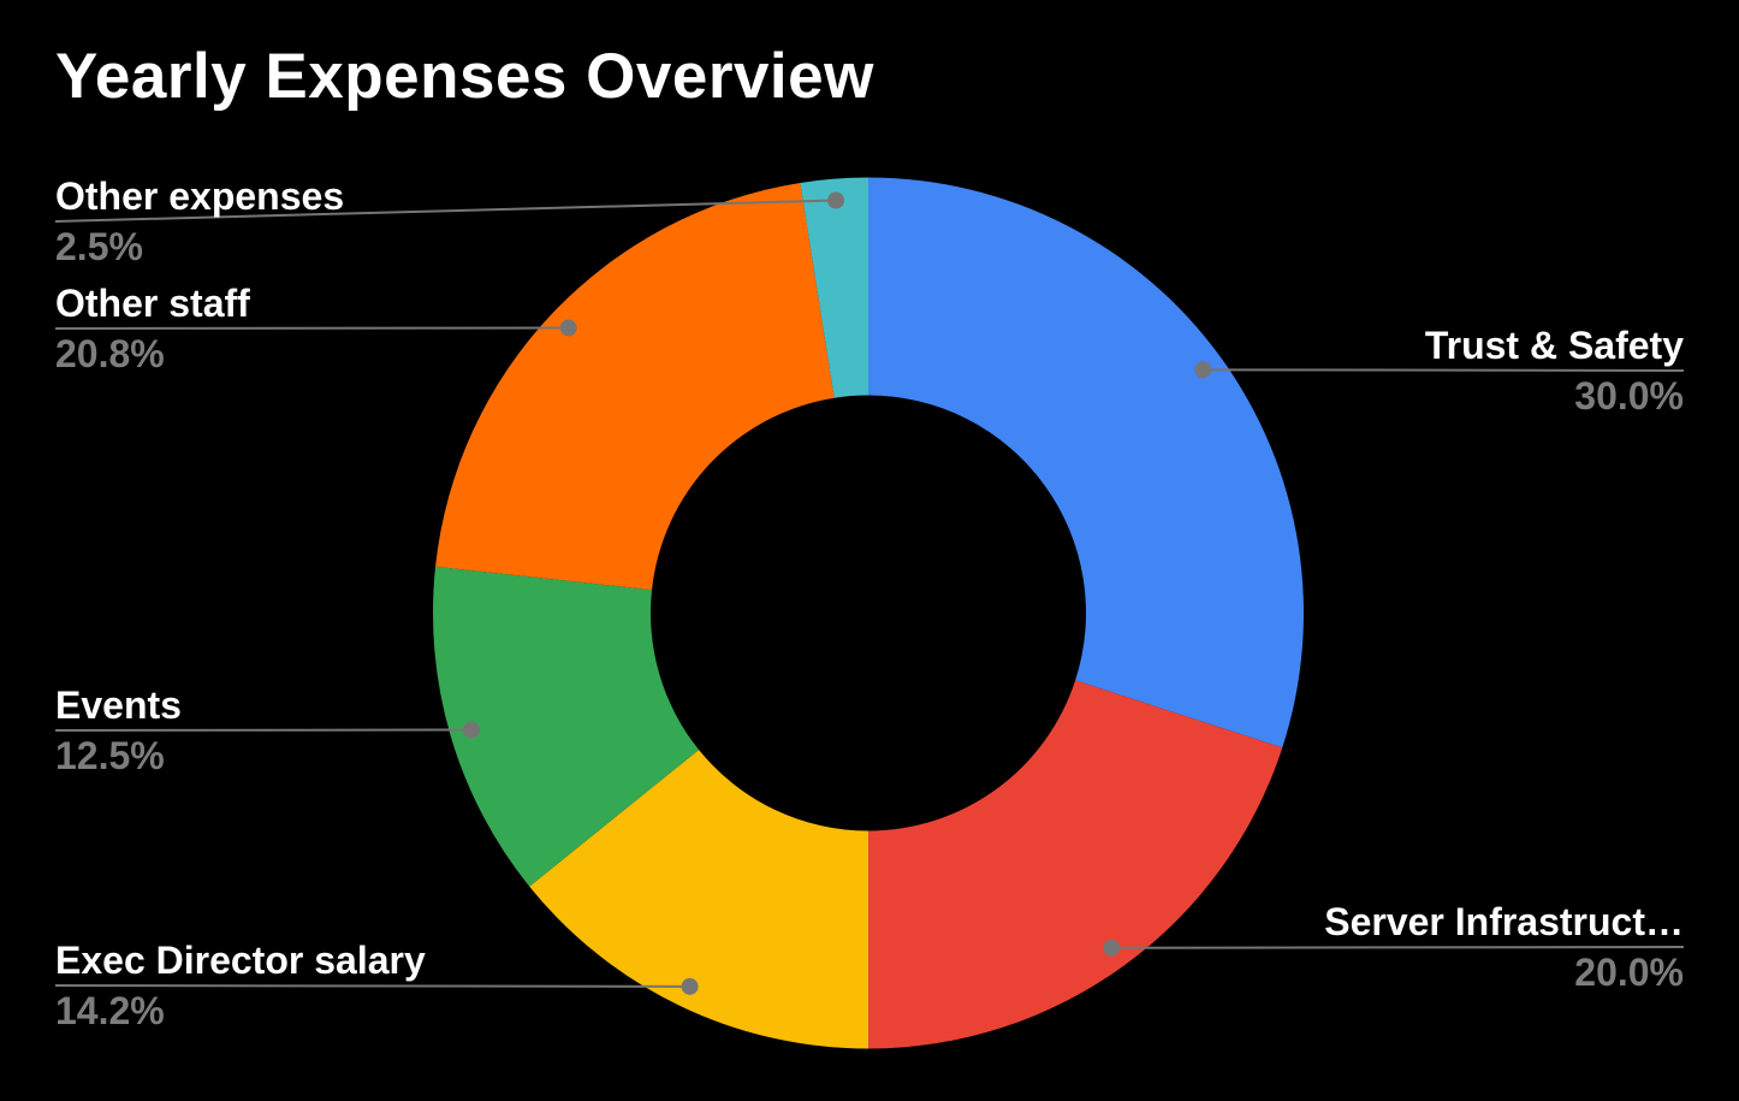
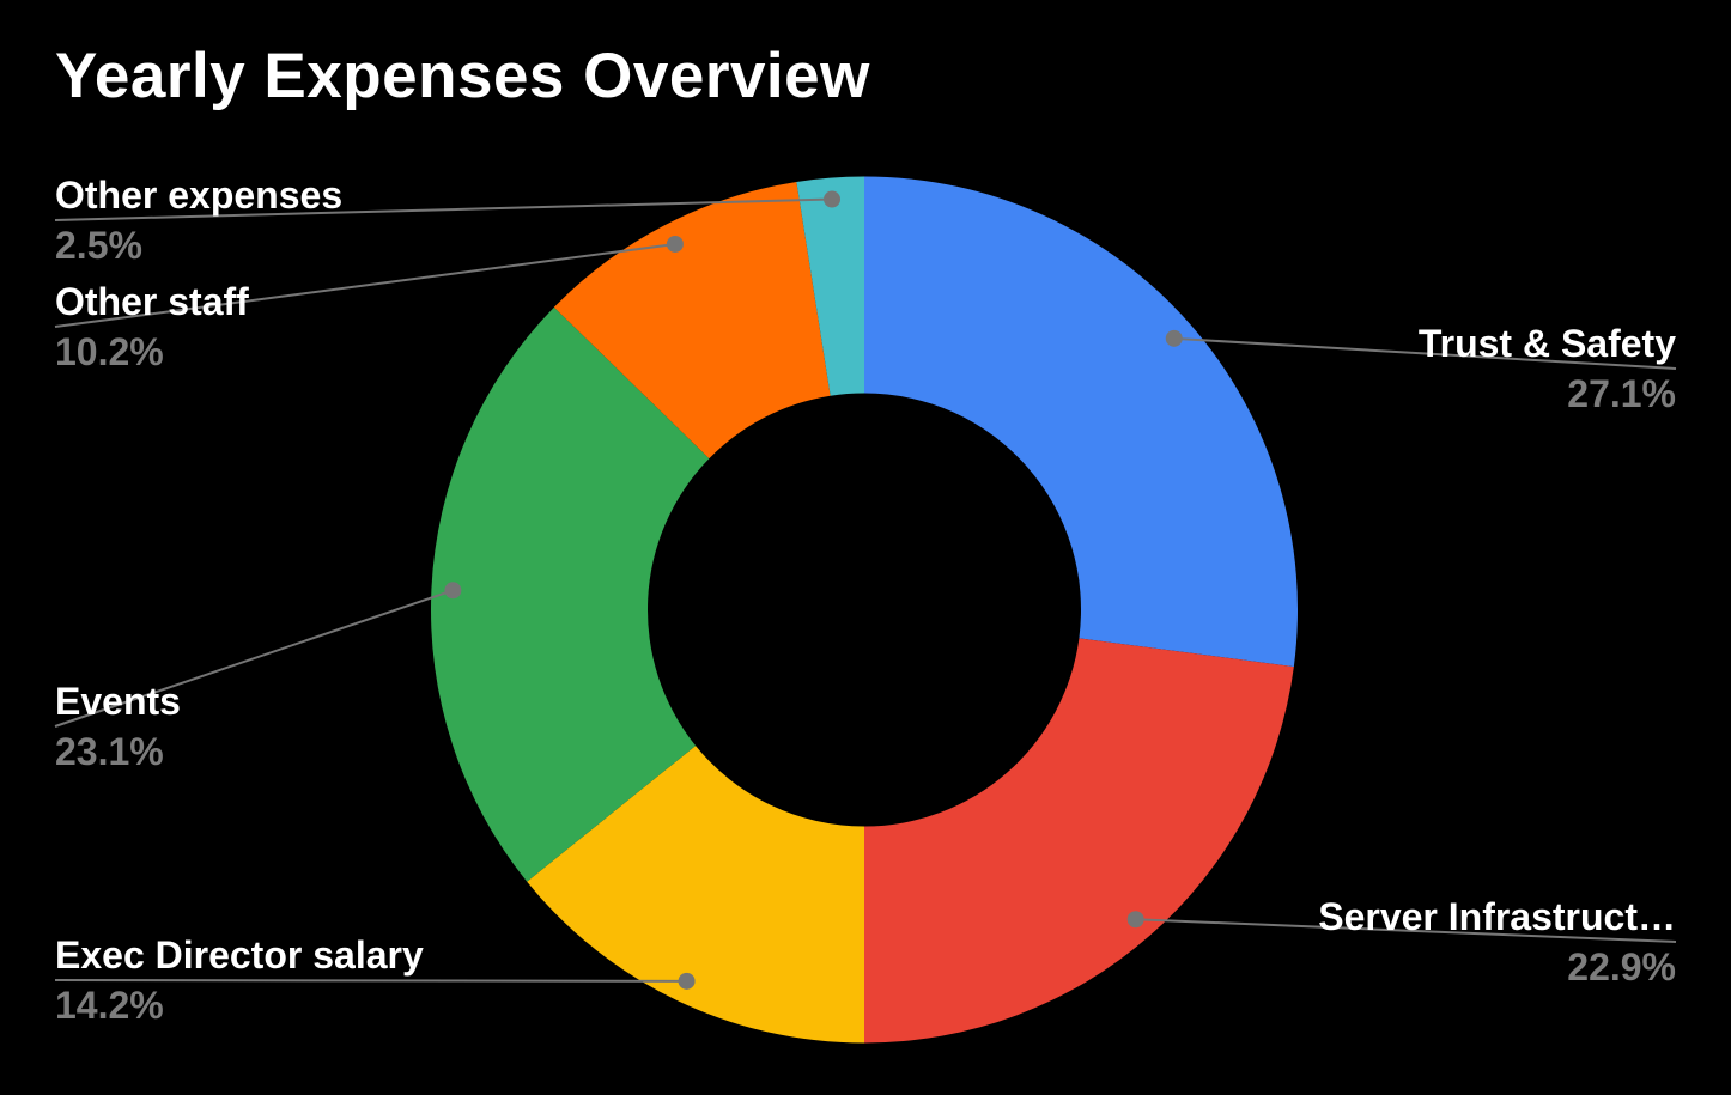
Trust & Safety: 30.0% -> 27.1%
Server Infrastruct…: 20.0% -> 22.9%
Events: 12.5% -> 23.1%
Other staff: 20.8% -> 10.2%
